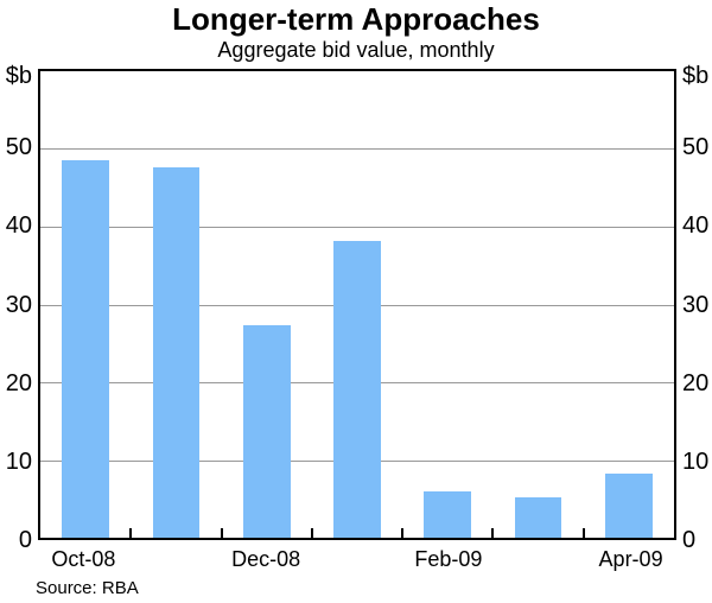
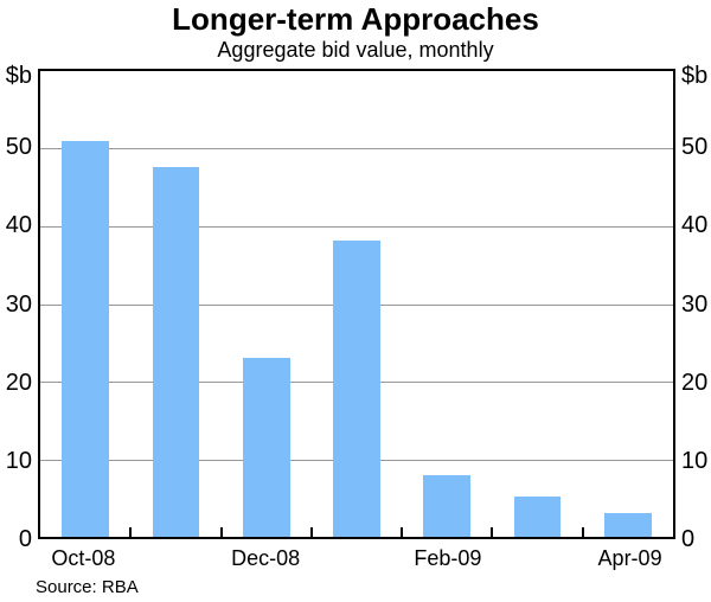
Oct-08: 48 -> 51
Dec-08: 27 -> 23
Feb-09: 6 -> 8
Apr-09: 8 -> 3
